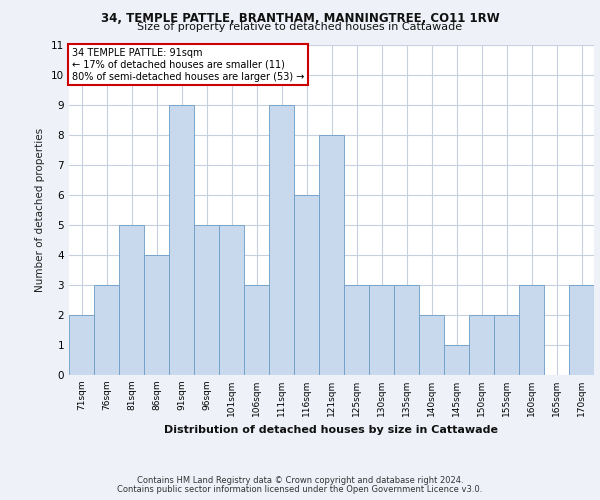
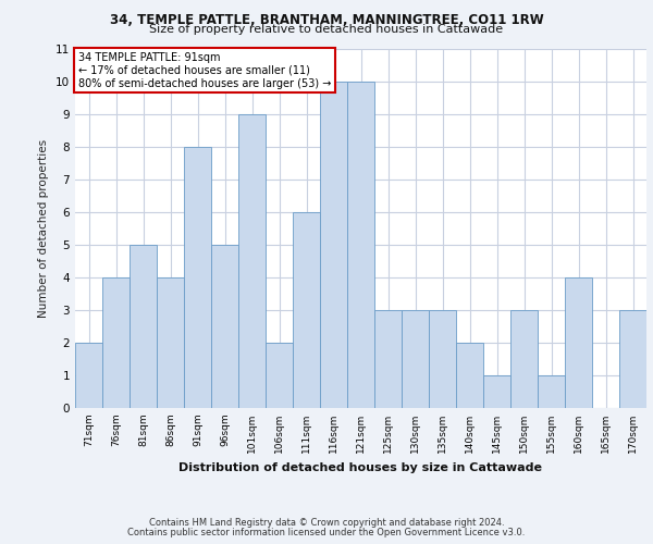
76sqm: 3 -> 4
91sqm: 9 -> 8
101sqm: 5 -> 9
106sqm: 3 -> 2
111sqm: 9 -> 6
116sqm: 6 -> 10
121sqm: 8 -> 10
150sqm: 2 -> 3
155sqm: 2 -> 1
160sqm: 3 -> 4
